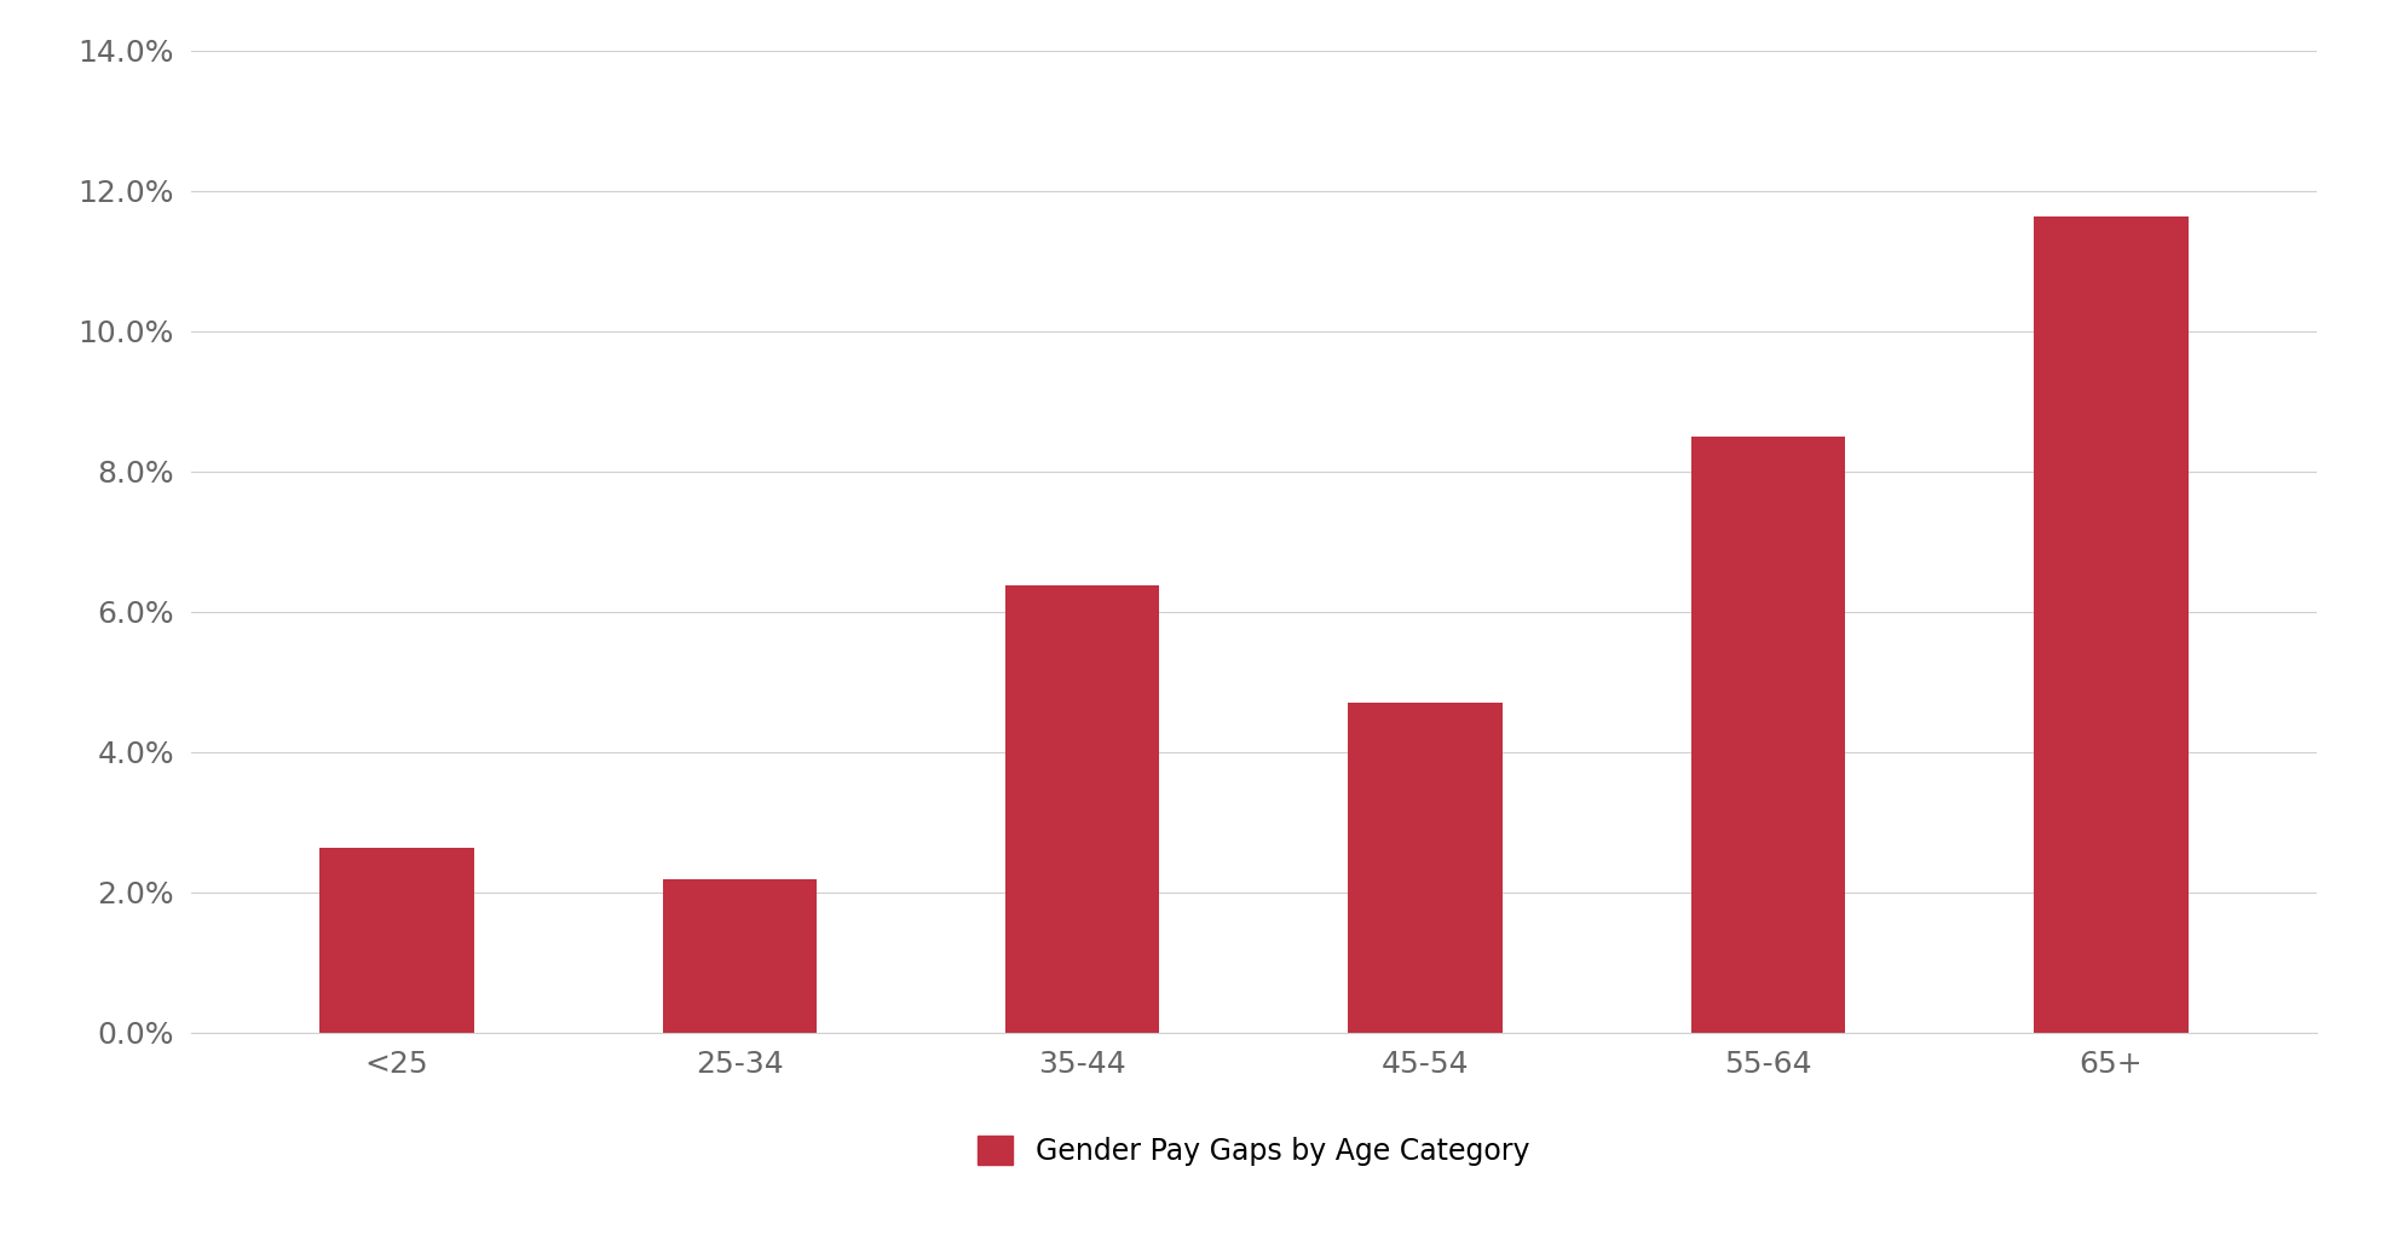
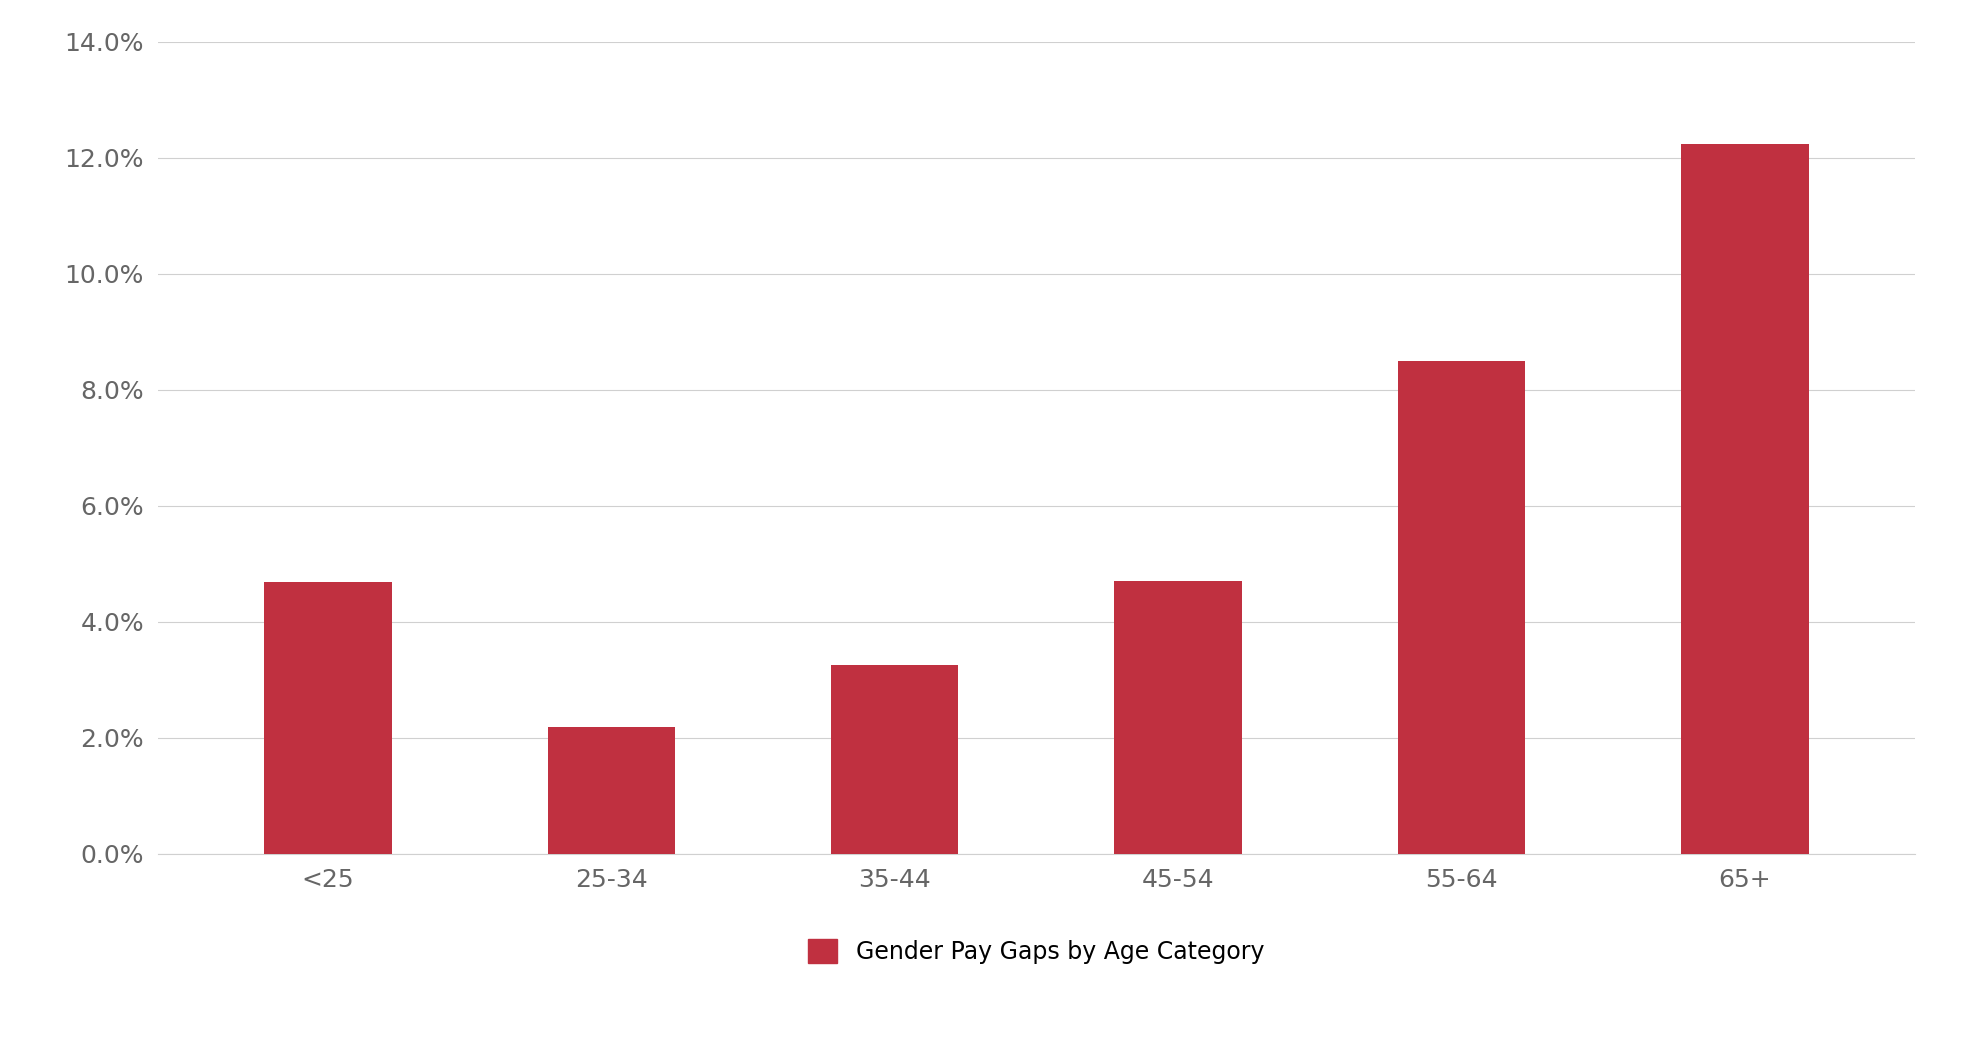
<25: 2.64% -> 4.68%
35-44: 6.38% -> 3.25%
65+: 11.64% -> 12.24%
